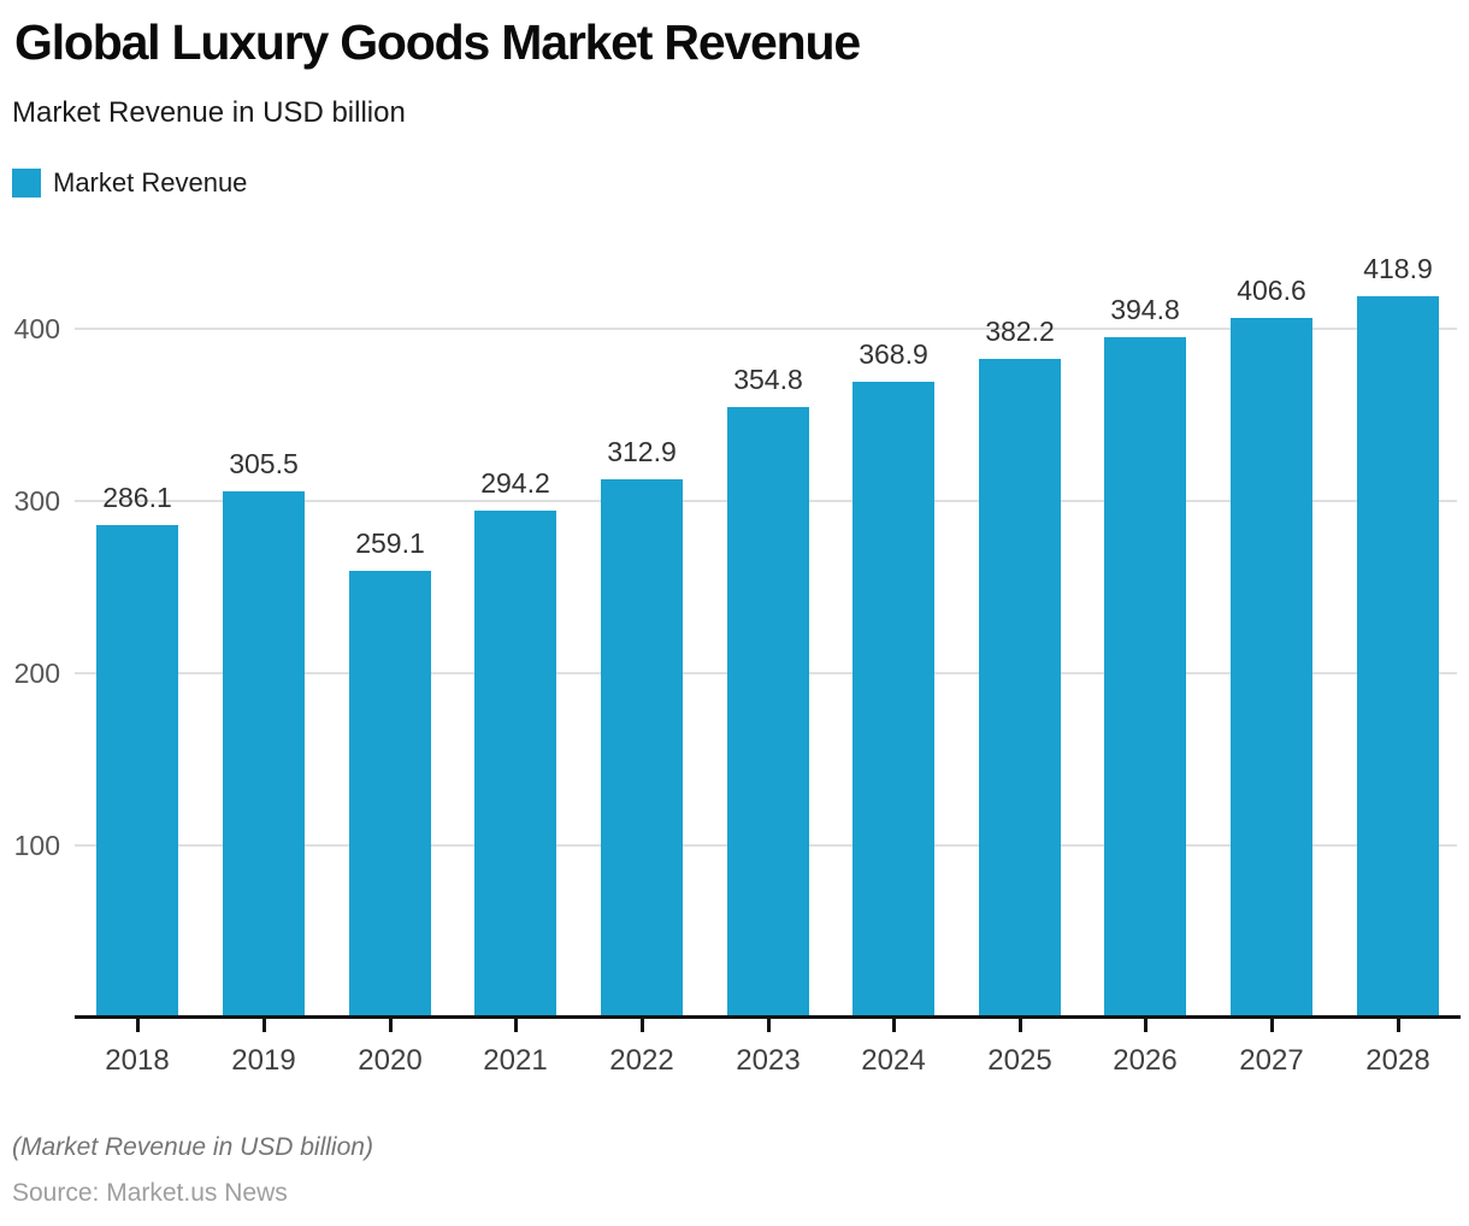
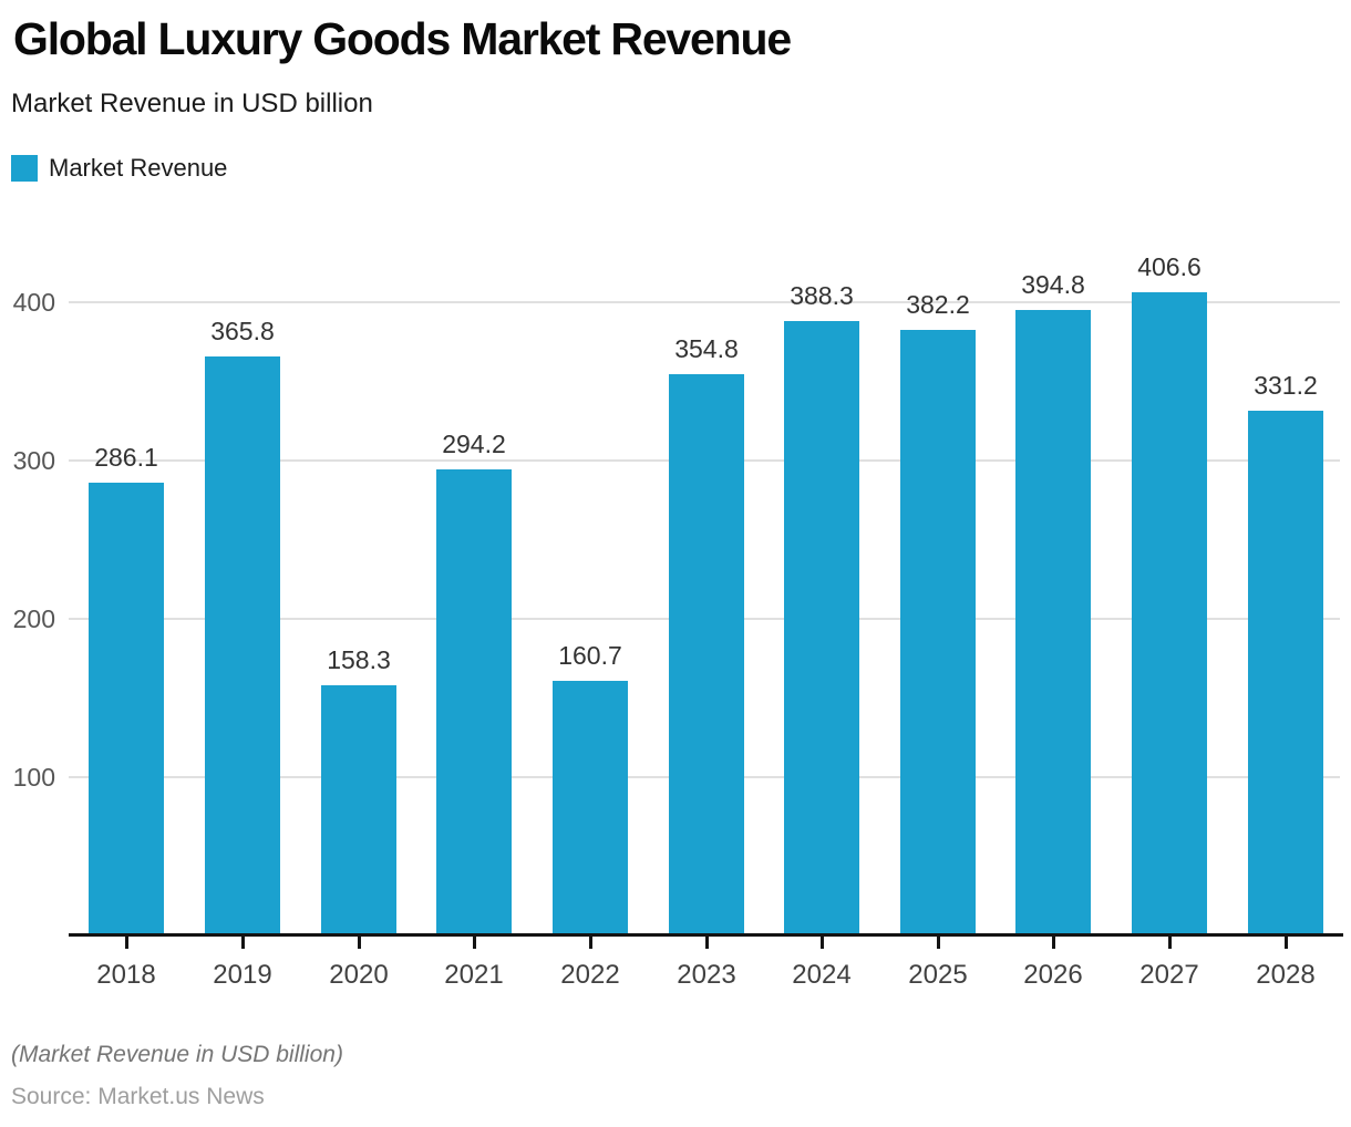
2019: 305.5 -> 365.8
2020: 259.1 -> 158.3
2022: 312.9 -> 160.7
2024: 368.9 -> 388.3
2028: 418.9 -> 331.2
